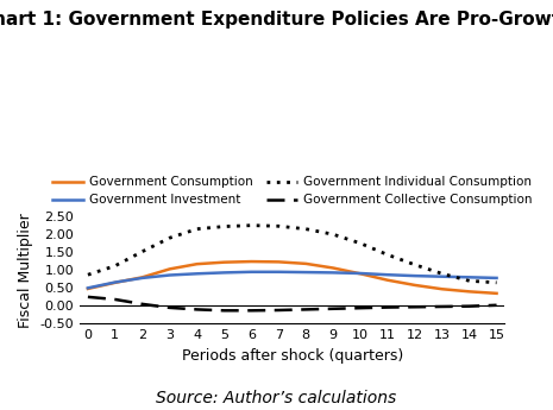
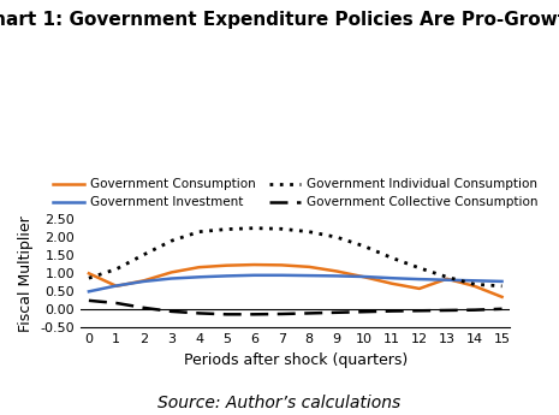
Government Consumption/0: 0.48 -> 1.00
Government Consumption/13: 0.47 -> 0.85
Government Consumption/14: 0.40 -> 0.65
